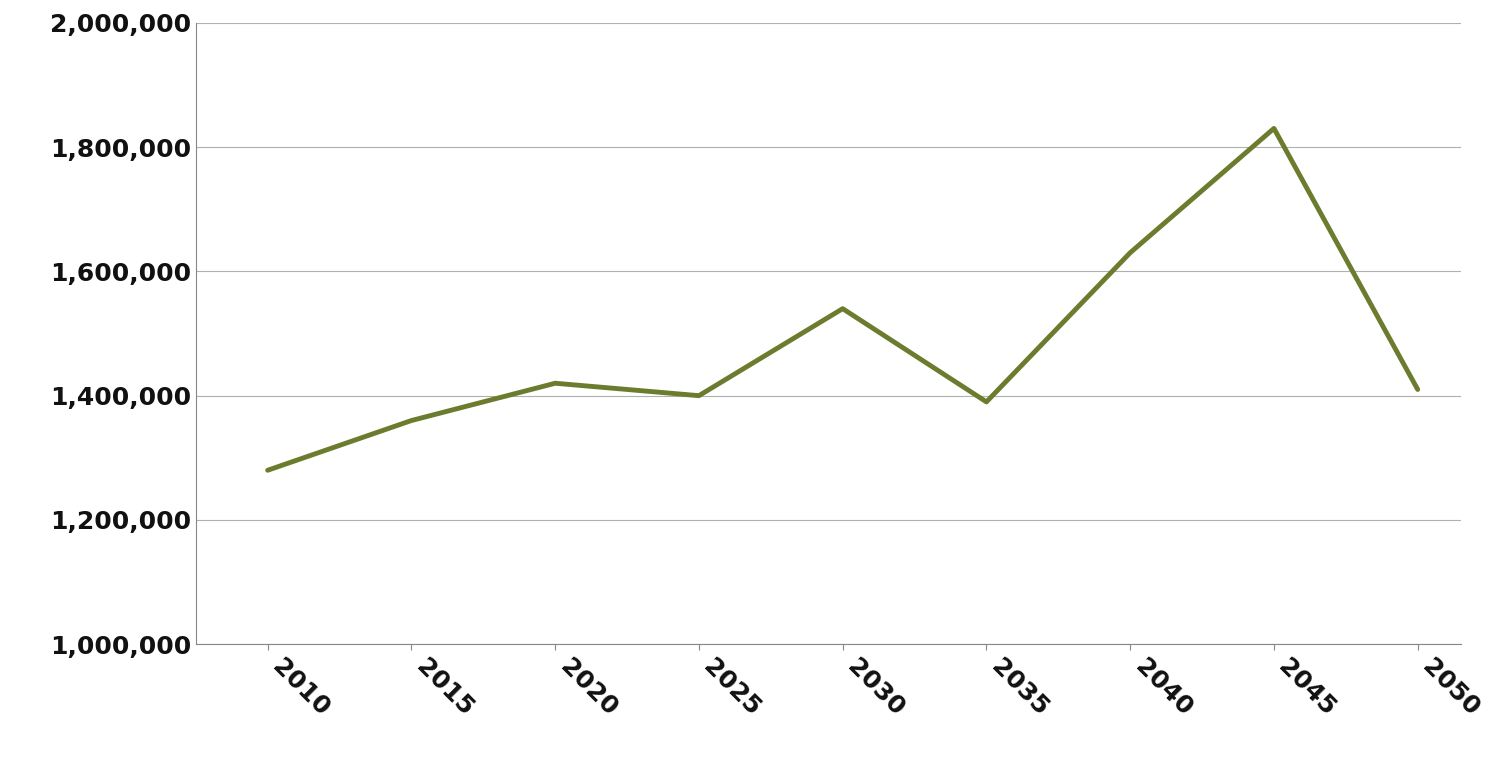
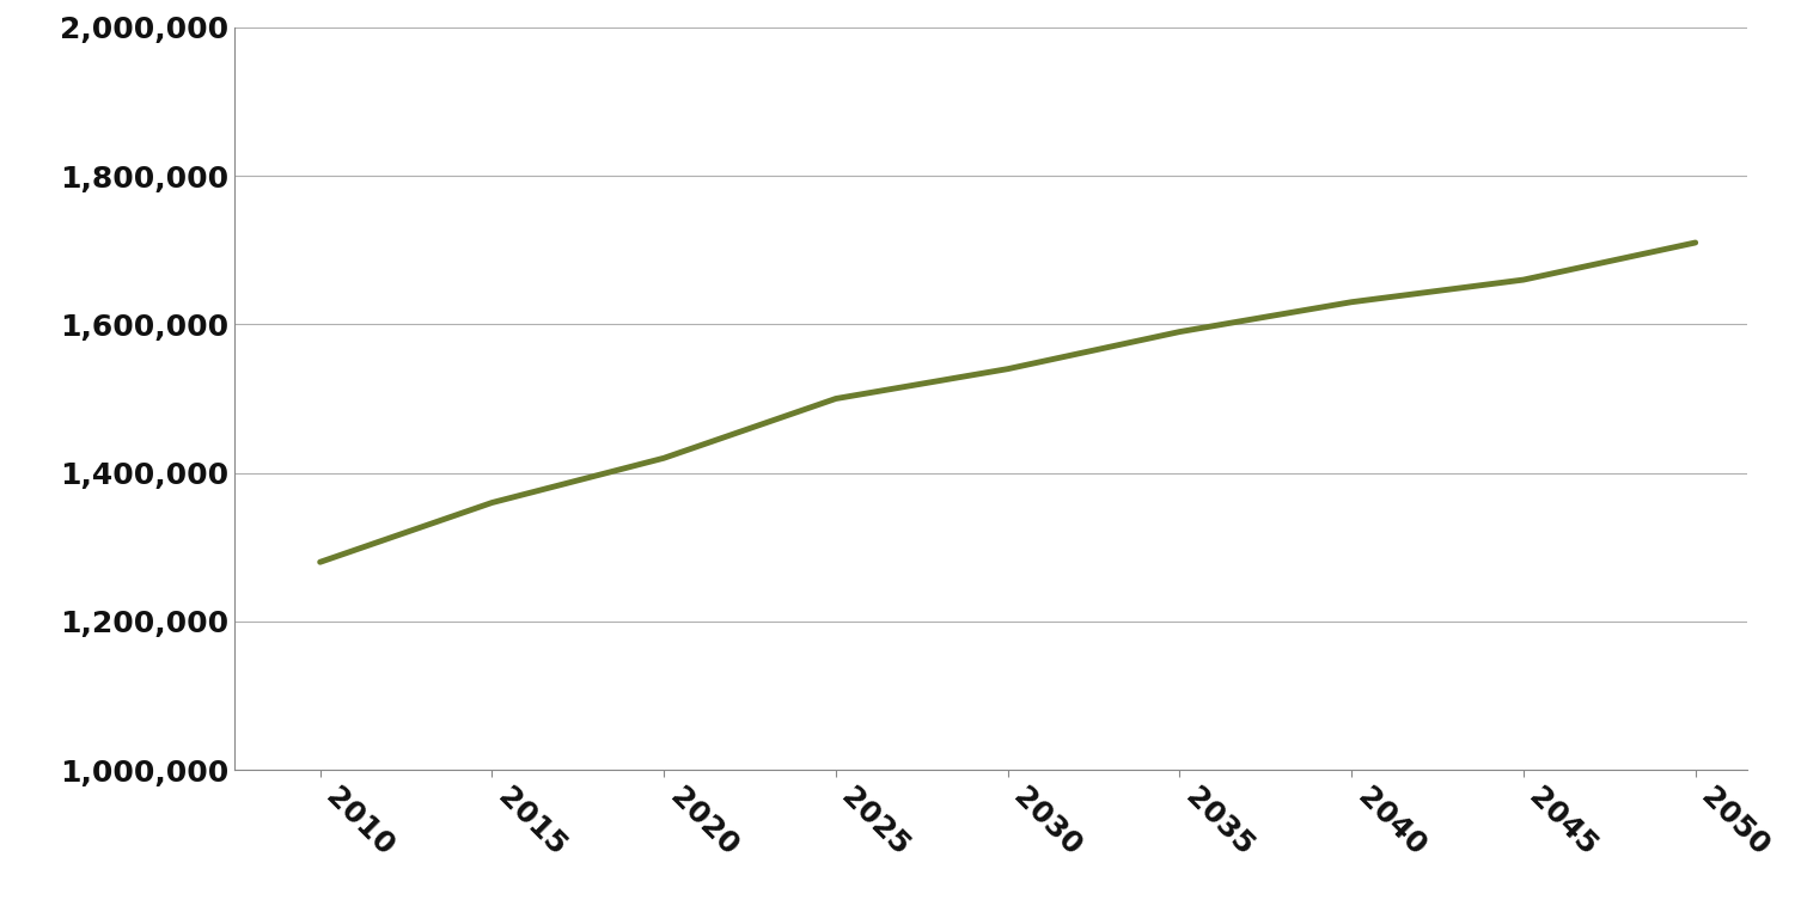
2025: 1,400,000 -> 1,500,000
2035: 1,390,000 -> 1,590,000
2045: 1,830,000 -> 1,660,000
2050: 1,410,000 -> 1,710,000
